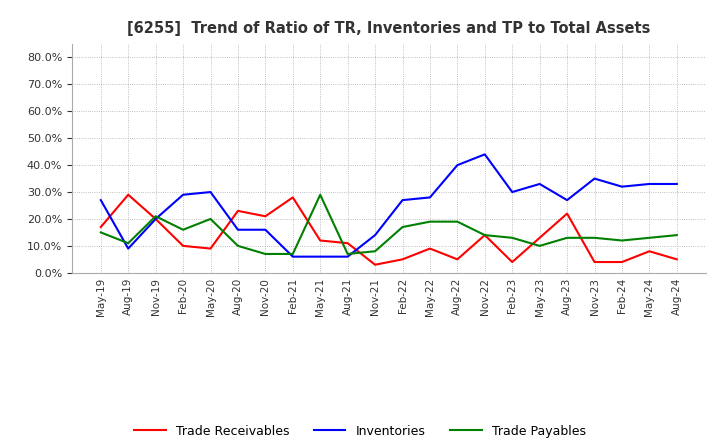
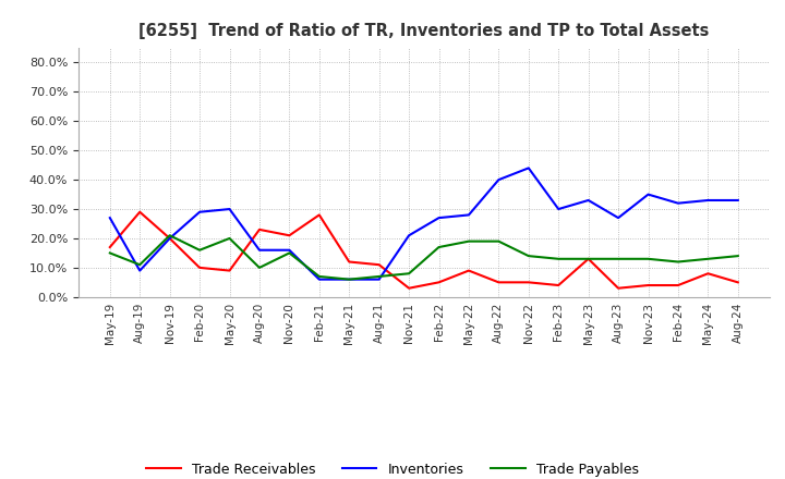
Trade Payables/Nov-20: 7% -> 15%
Trade Payables/May-21: 29% -> 6%
Inventories/Nov-21: 14% -> 21%
Trade Receivables/Nov-22: 14% -> 5%
Trade Payables/May-23: 10% -> 13%
Trade Receivables/Aug-23: 22% -> 3%
